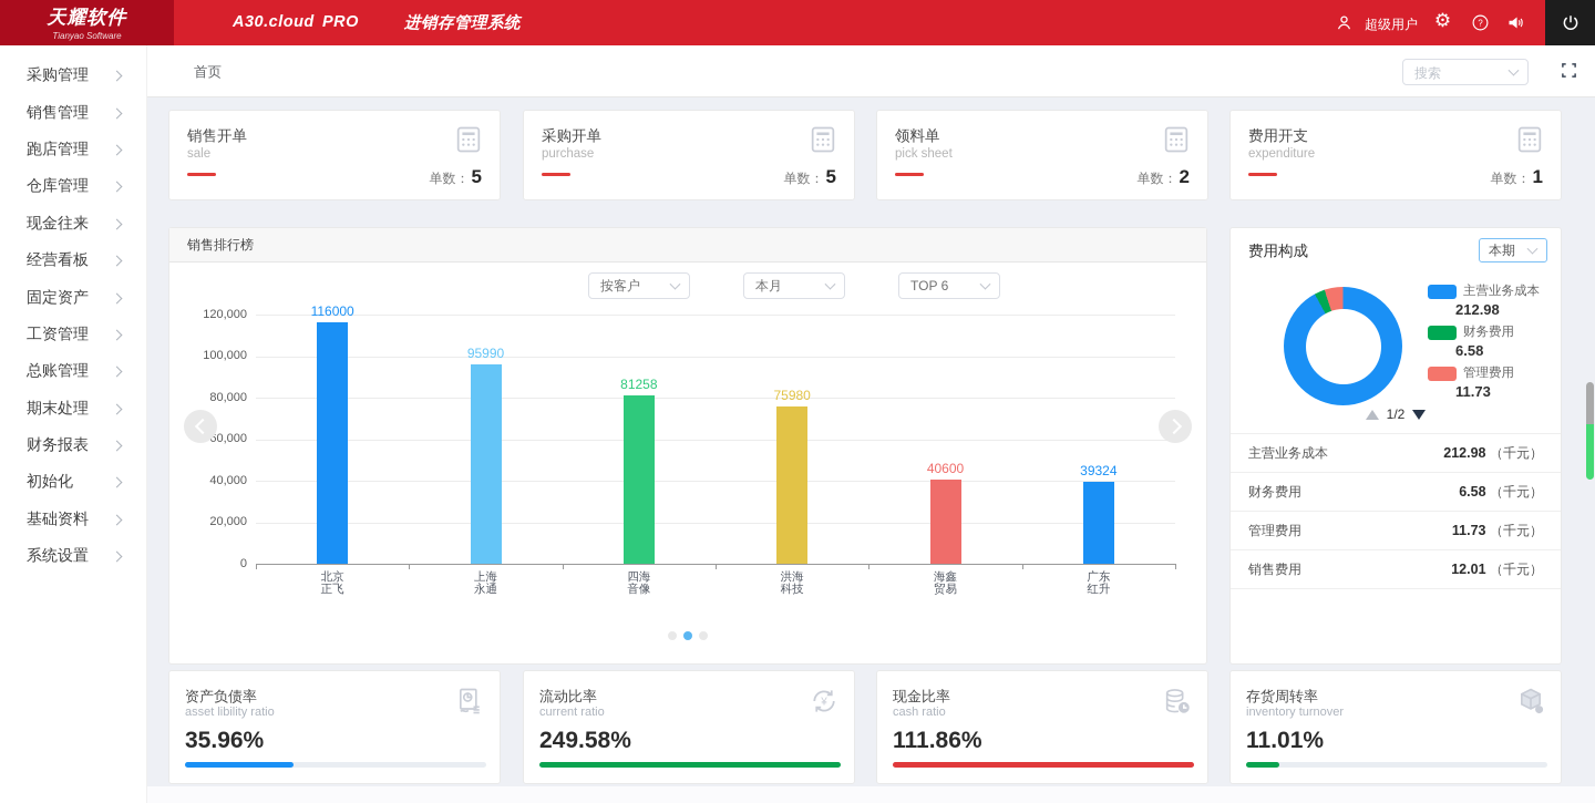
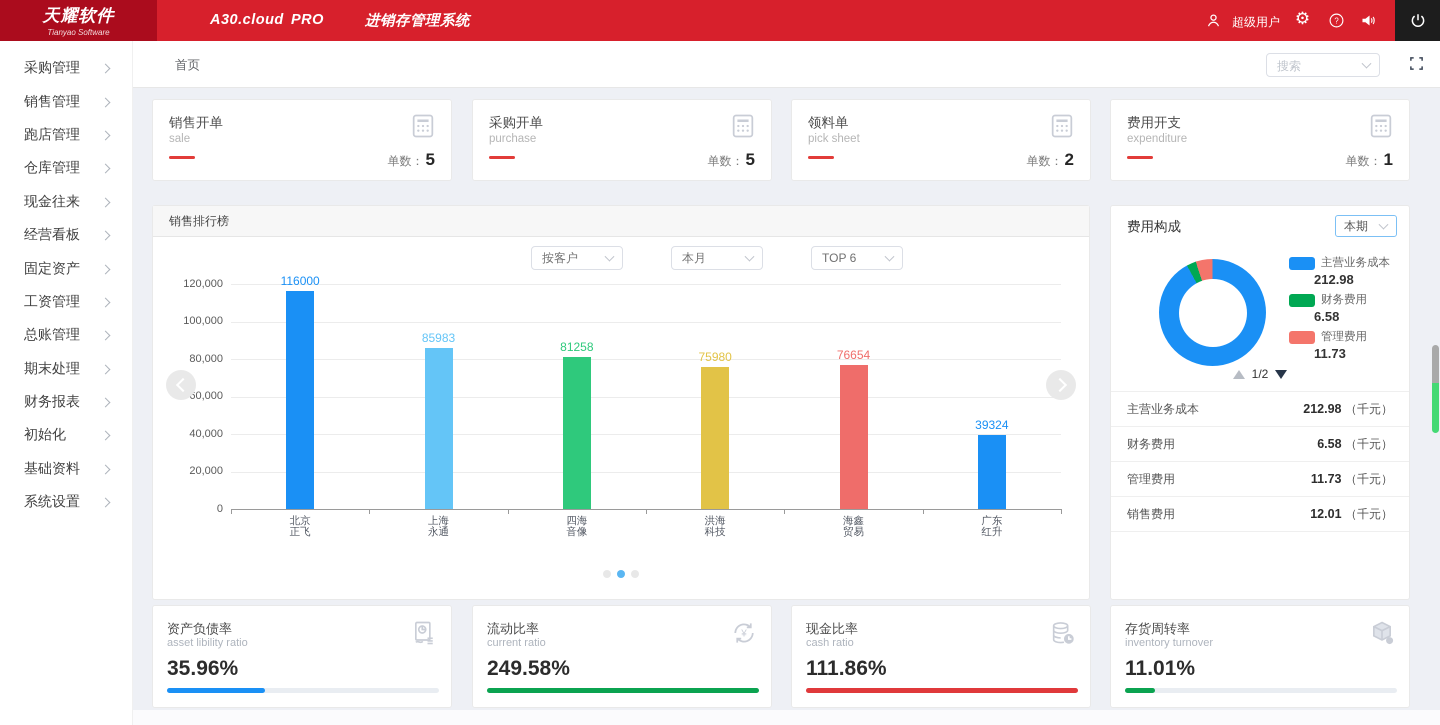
销售排行榜/上海永通: 95990 -> 85983
销售排行榜/海鑫贸易: 40600 -> 76654
